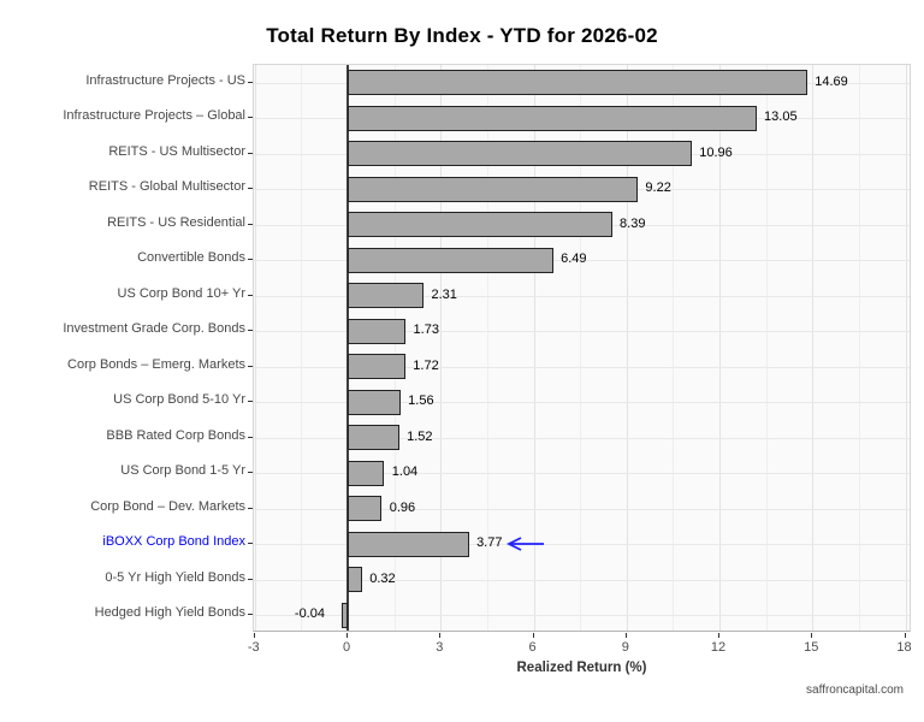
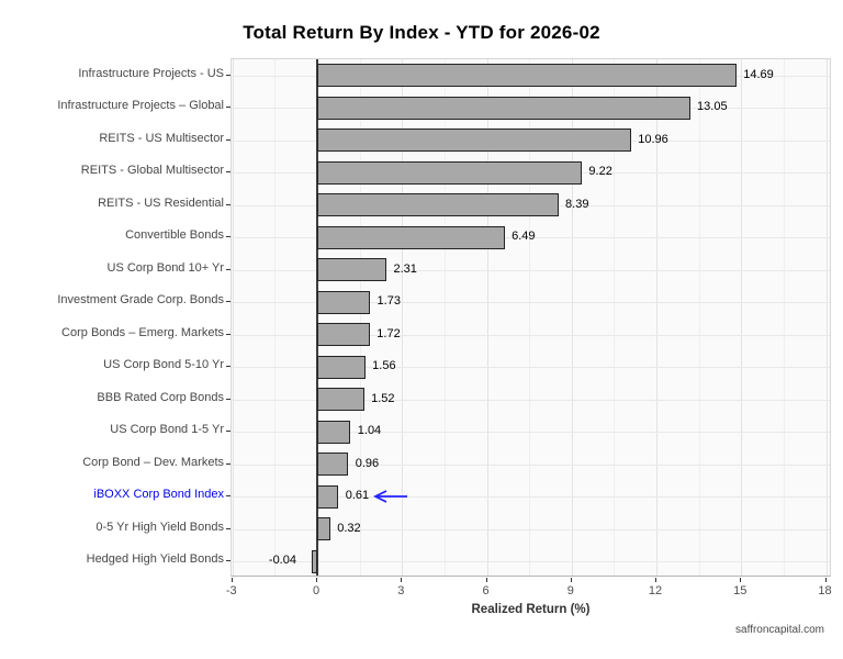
iBOXX Corp Bond Index: 3.77 -> 0.61
